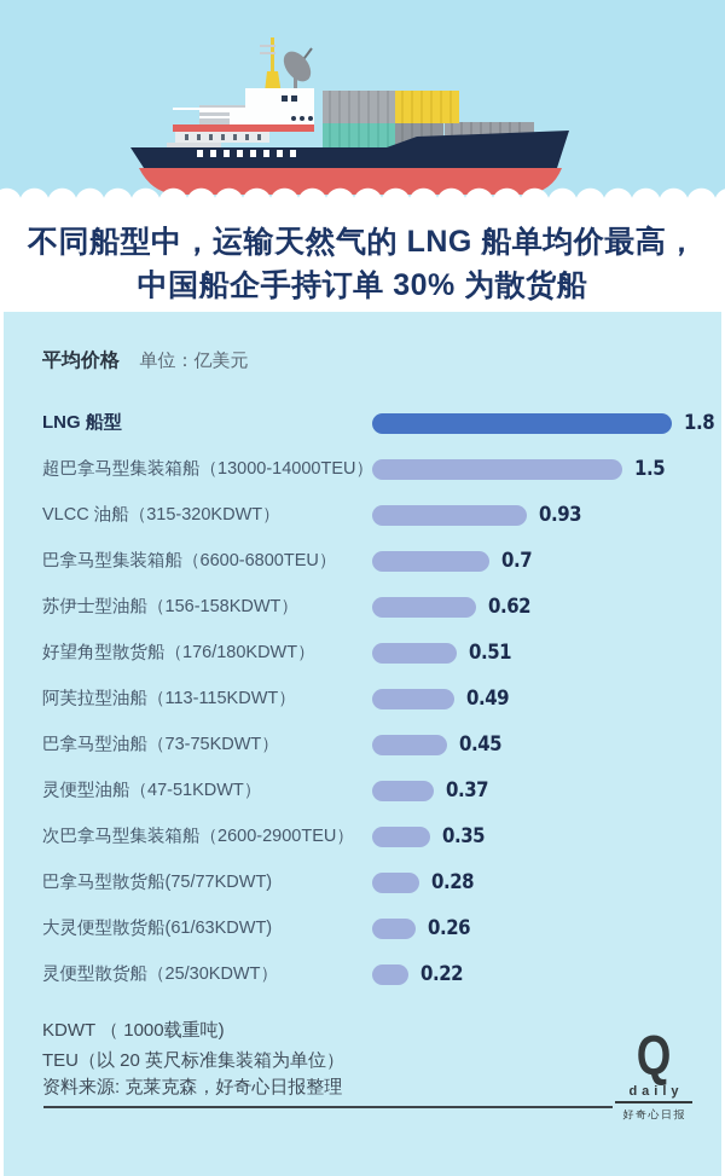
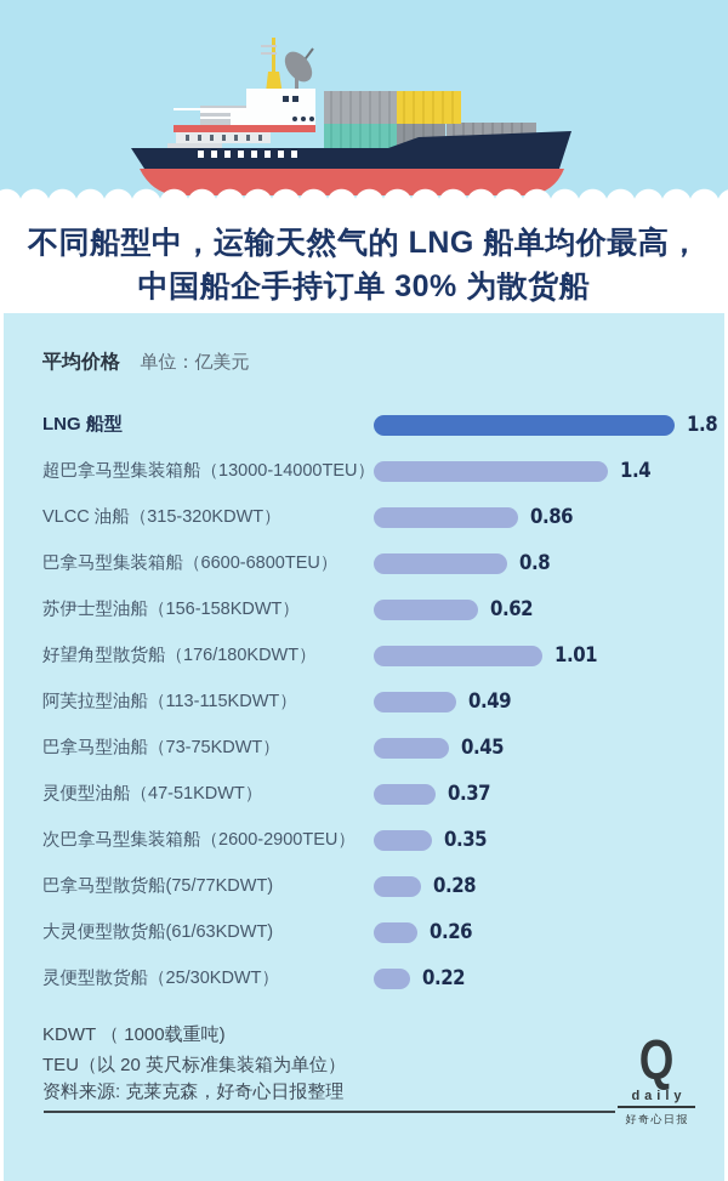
超巴拿马型集装箱船（13000-14000TEU）: 1.5 -> 1.4
VLCC 油船（315-320KDWT）: 0.93 -> 0.86
巴拿马型集装箱船（6600-6800TEU）: 0.7 -> 0.8
好望角型散货船（176/180KDWT）: 0.51 -> 1.01
